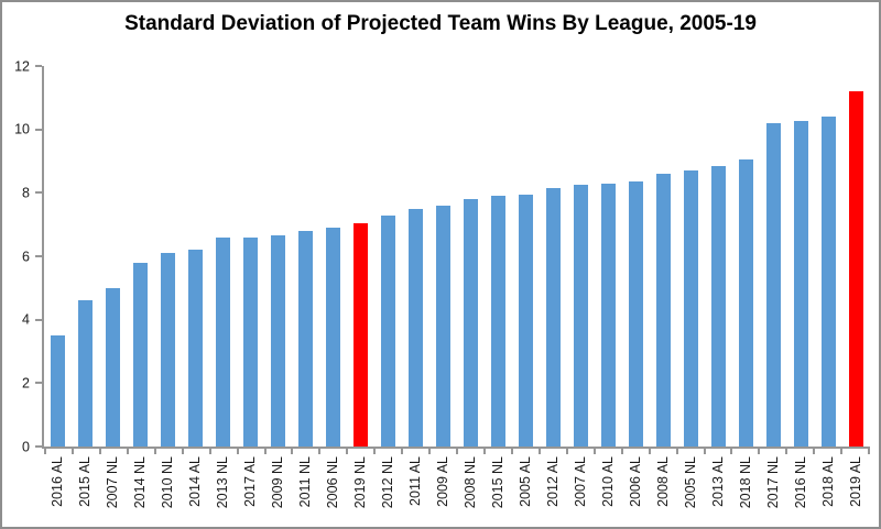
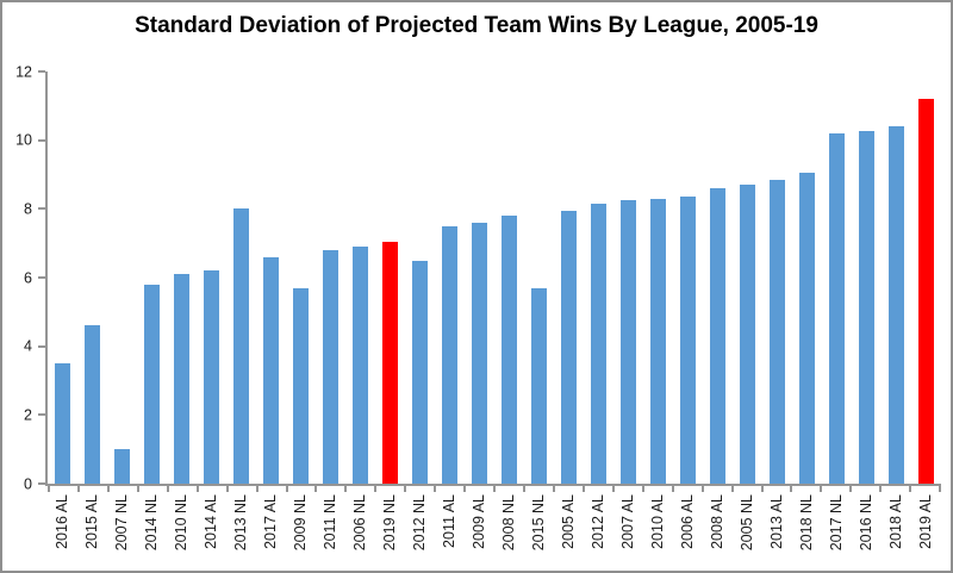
2007 NL: 5.0 -> 1.0
2013 NL: 6.6 -> 8.0
2009 NL: 6.7 -> 5.7
2012 NL: 7.3 -> 6.5
2015 NL: 7.9 -> 5.7
